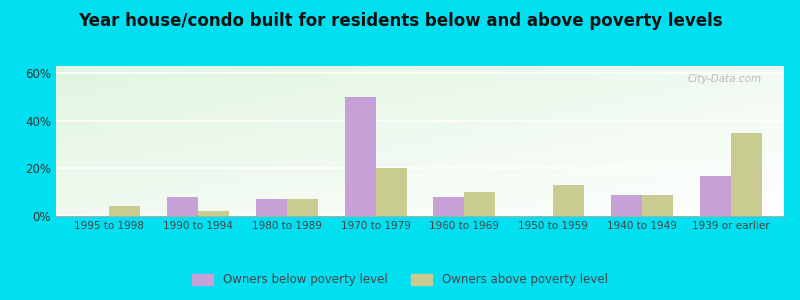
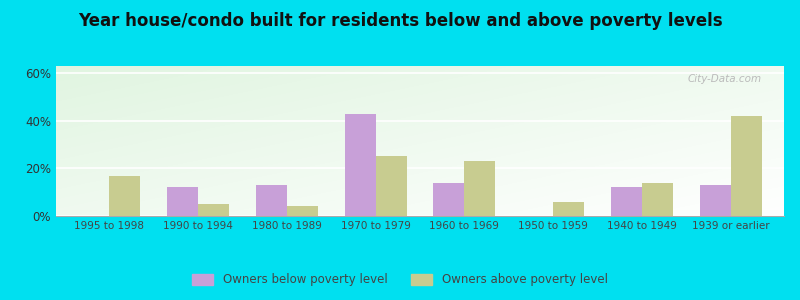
Owners above poverty level/1995 to 1998: 4% -> 17%
Owners below poverty level/1990 to 1994: 8% -> 12%
Owners above poverty level/1990 to 1994: 2% -> 5%
Owners below poverty level/1980 to 1989: 7% -> 13%
Owners above poverty level/1980 to 1989: 7% -> 4%
Owners below poverty level/1970 to 1979: 50% -> 43%
Owners above poverty level/1970 to 1979: 20% -> 25%
Owners below poverty level/1960 to 1969: 8% -> 14%
Owners above poverty level/1960 to 1969: 10% -> 23%
Owners above poverty level/1950 to 1959: 13% -> 6%
Owners below poverty level/1940 to 1949: 9% -> 12%
Owners above poverty level/1940 to 1949: 9% -> 14%
Owners below poverty level/1939 or earlier: 17% -> 13%
Owners above poverty level/1939 or earlier: 35% -> 42%
